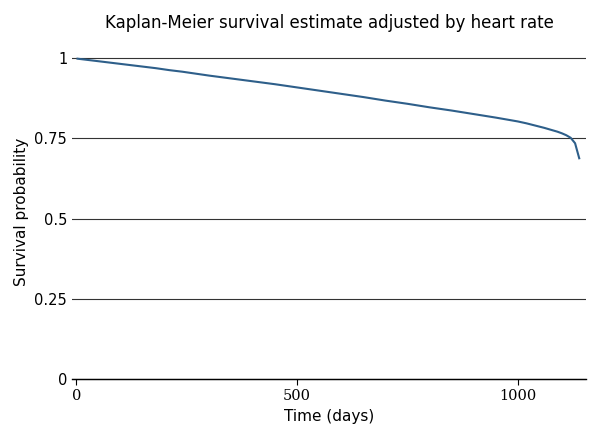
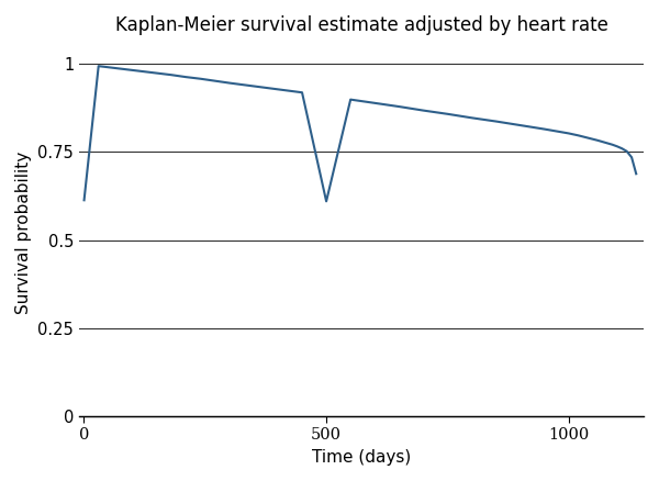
0: 0.999 -> 0.610
500: 0.909 -> 0.610
